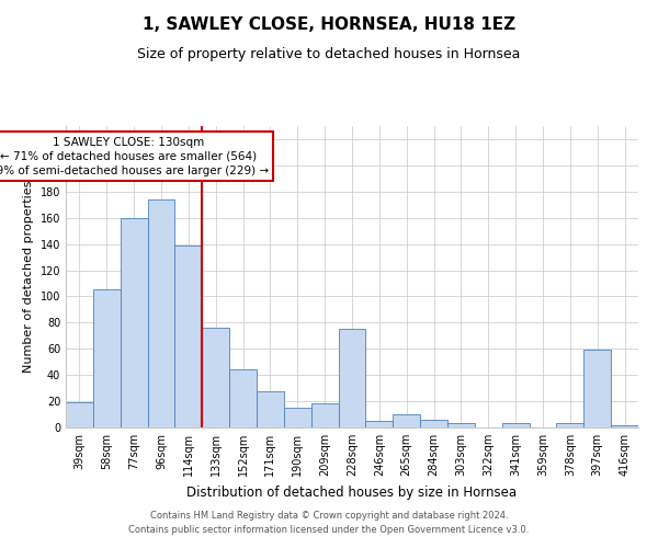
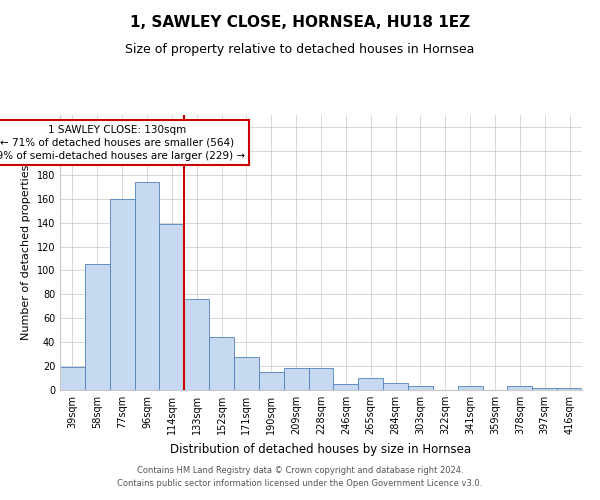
228sqm: 75 -> 18
397sqm: 59 -> 2
